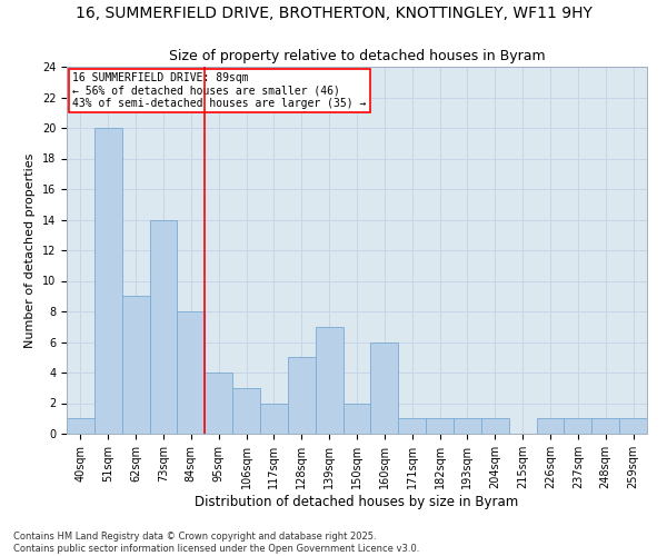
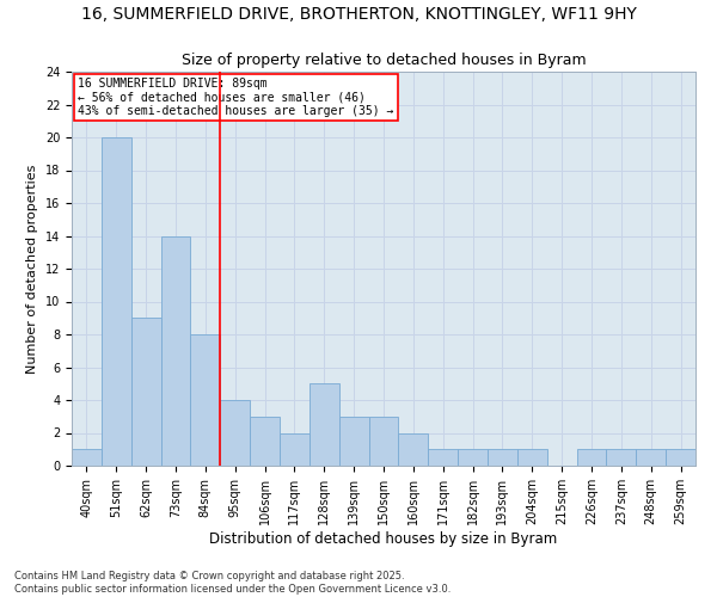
139sqm: 7 -> 3
150sqm: 2 -> 3
160sqm: 6 -> 2
